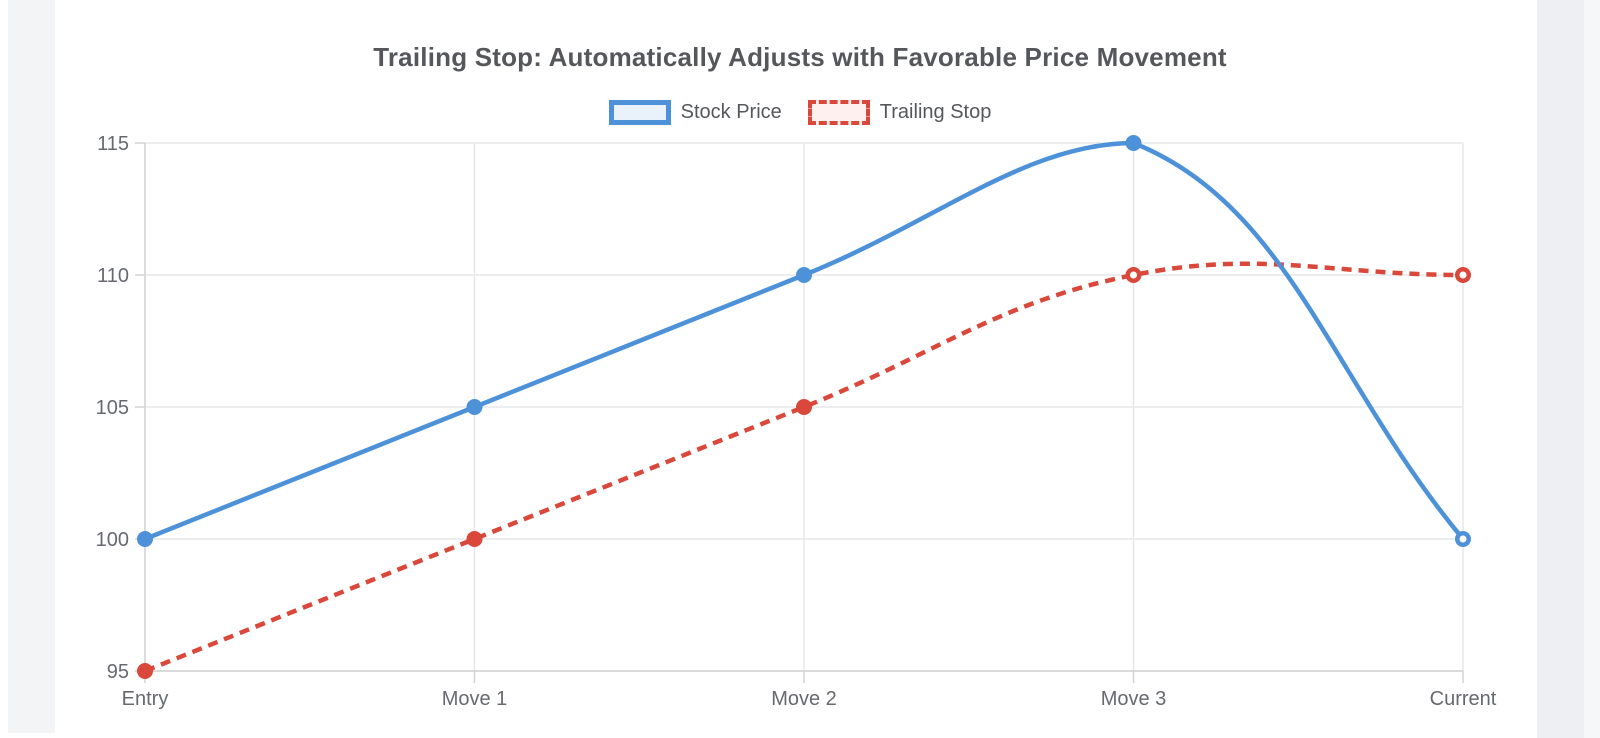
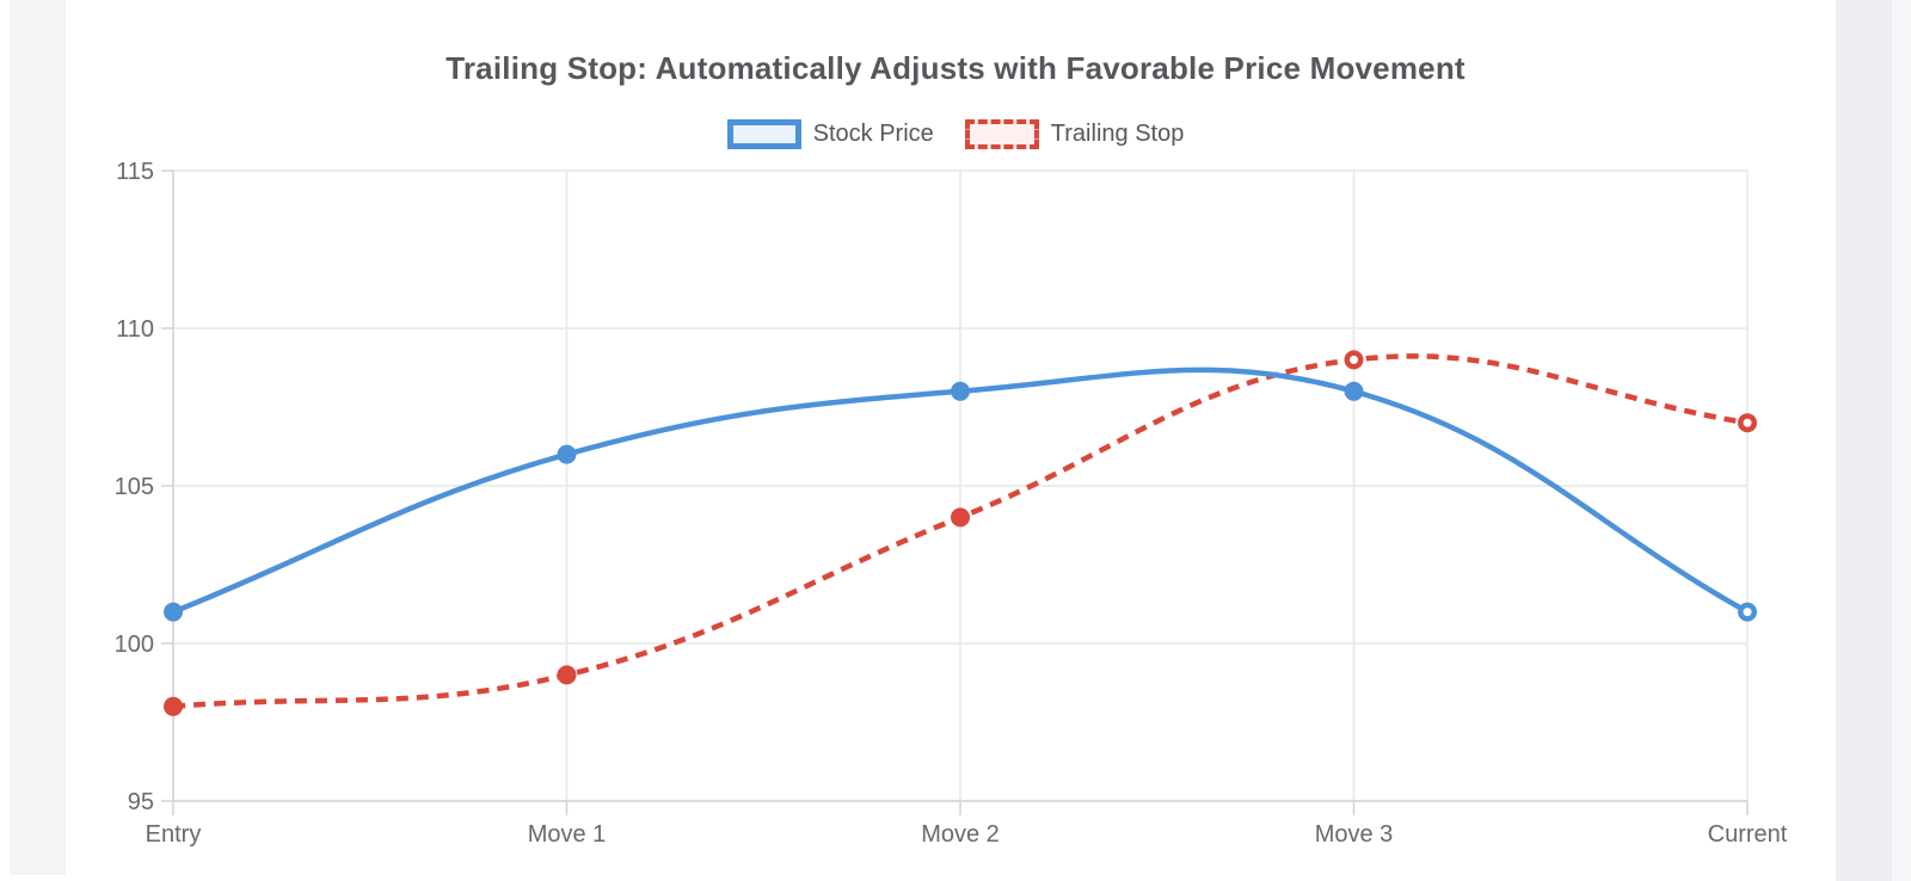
Stock Price/Entry: 100 -> 101
Trailing Stop/Entry: 95 -> 98
Stock Price/Move 1: 105 -> 106
Trailing Stop/Move 1: 100 -> 99
Stock Price/Move 2: 110 -> 108
Trailing Stop/Move 2: 105 -> 104
Stock Price/Move 3: 115 -> 108
Trailing Stop/Move 3: 110 -> 109
Stock Price/Current: 100 -> 101
Trailing Stop/Current: 110 -> 107
